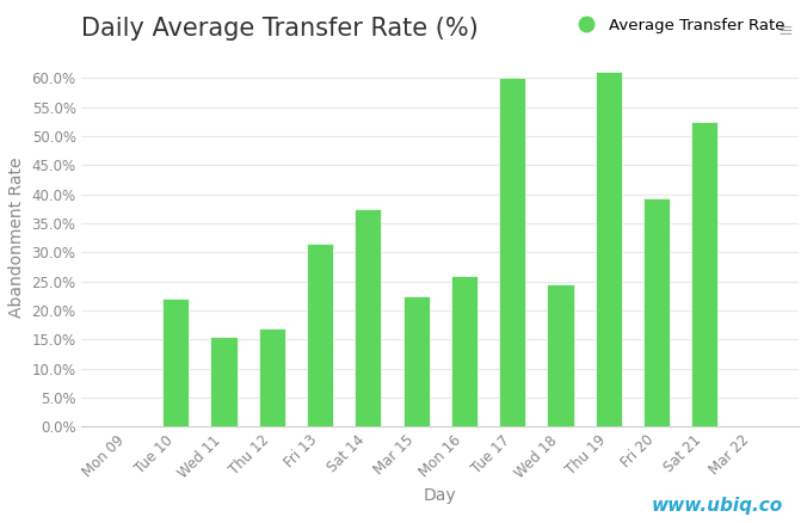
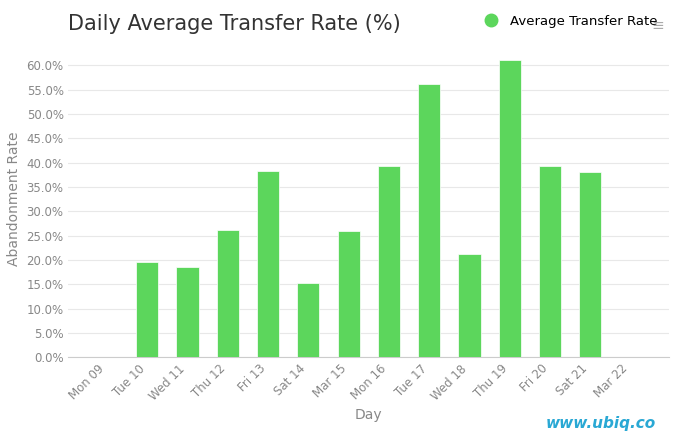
Tue 10: 22.0% -> 19.5%
Wed 11: 15.5% -> 18.5%
Thu 12: 17.0% -> 26.2%
Fri 13: 31.5% -> 38.2%
Sat 14: 37.5% -> 15.2%
Mar 15: 22.5% -> 25.9%
Mon 16: 26.0% -> 39.2%
Tue 17: 60.0% -> 56.2%
Wed 18: 24.5% -> 21.3%
Sat 21: 52.5% -> 38.1%
